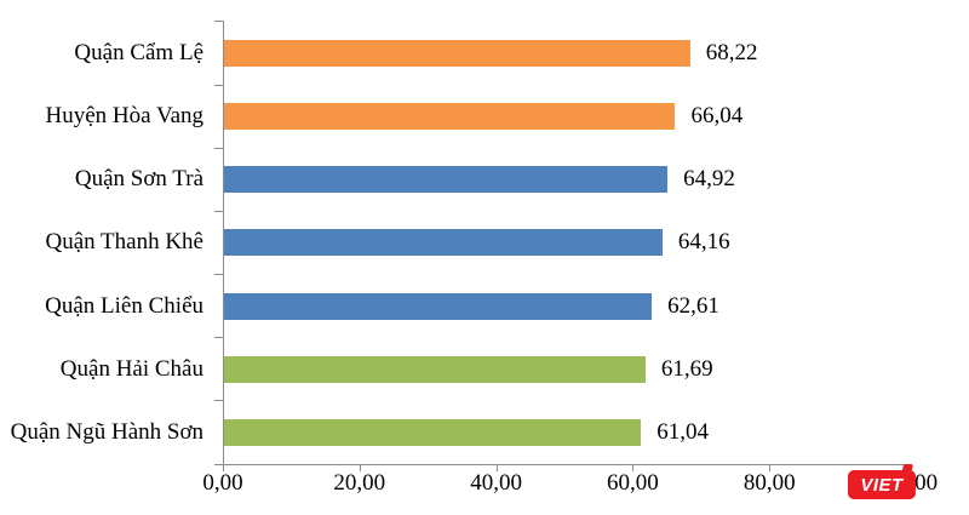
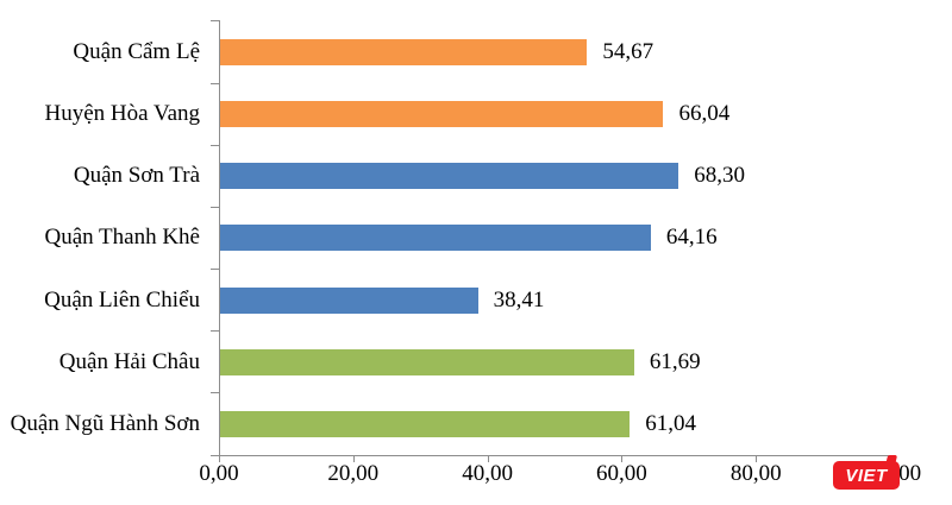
Quận Cẩm Lệ: 68,22 -> 54,67
Quận Sơn Trà: 64,92 -> 68,30
Quận Liên Chiểu: 62,61 -> 38,41
